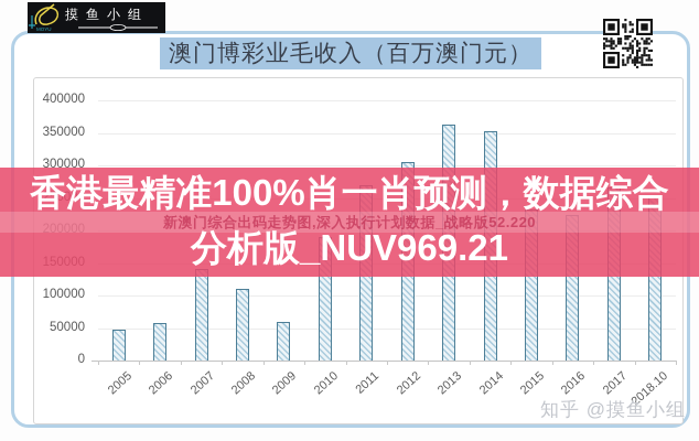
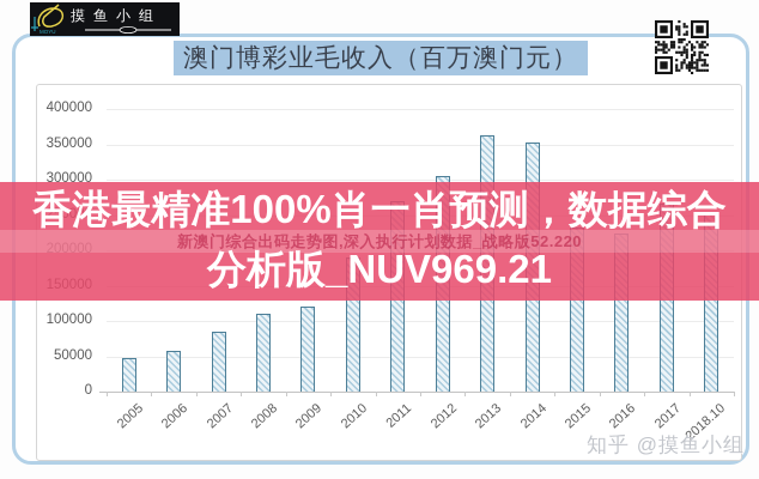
2007: 140000 -> 80000
2009: 60000 -> 120000
